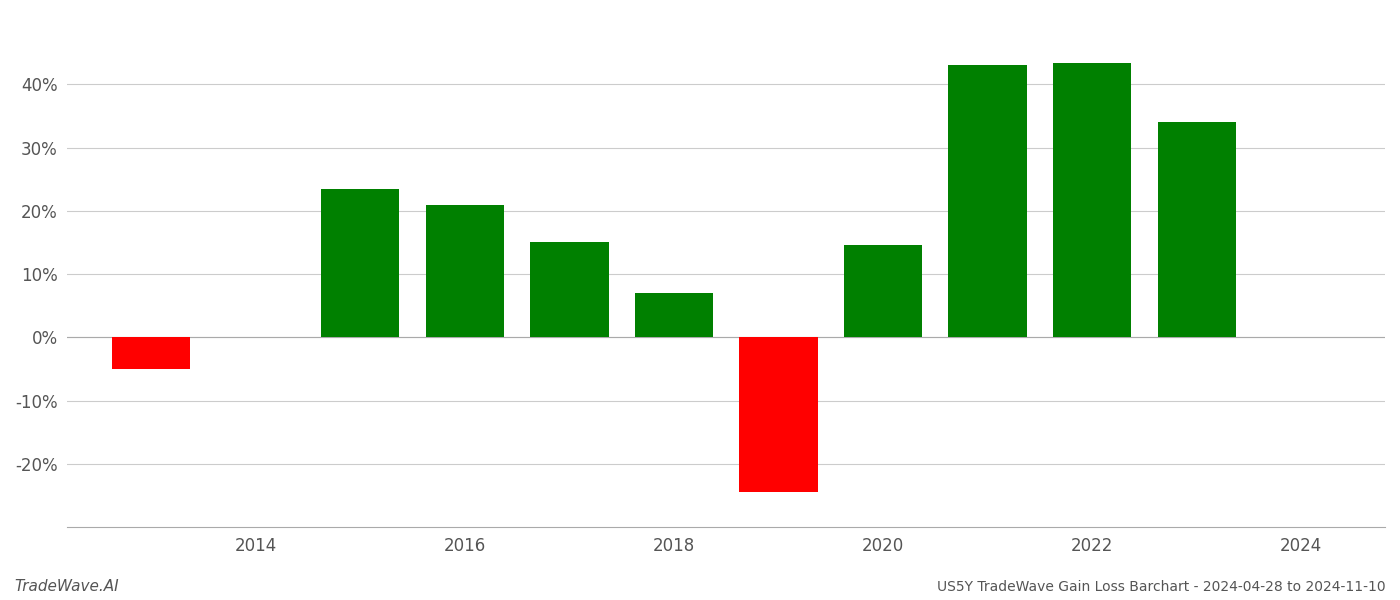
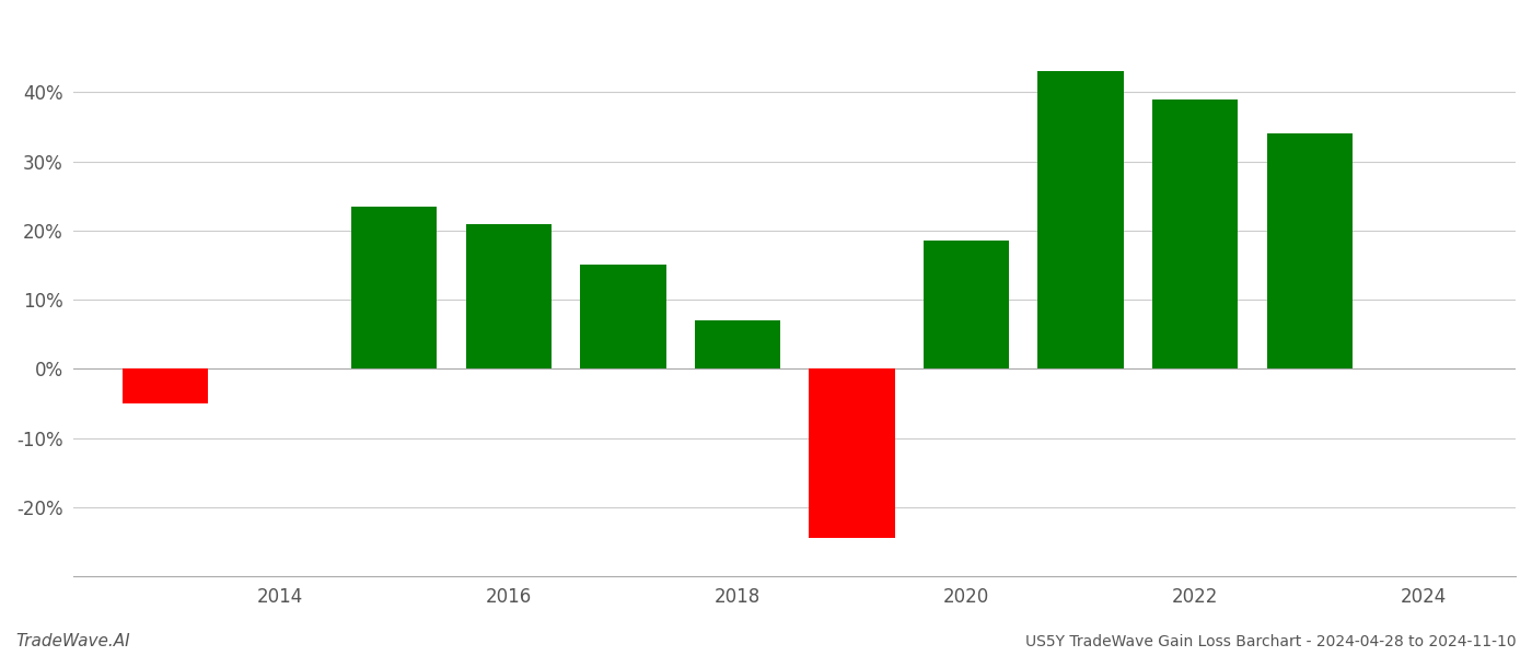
2020: 14.6% -> 18.5%
2022: 43.4% -> 39.0%
